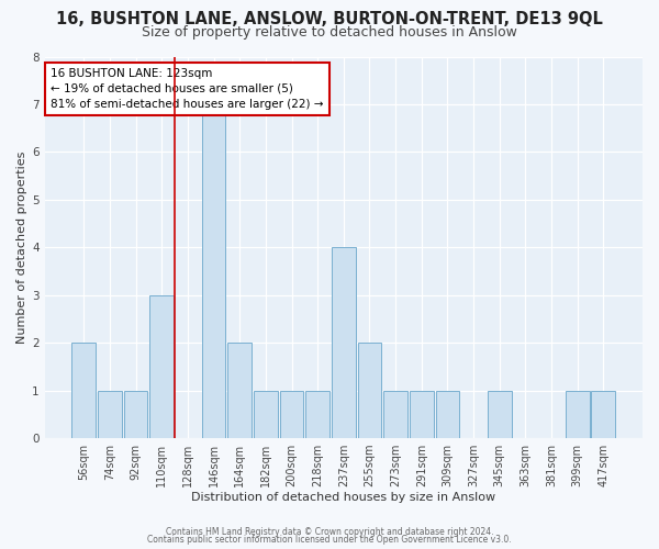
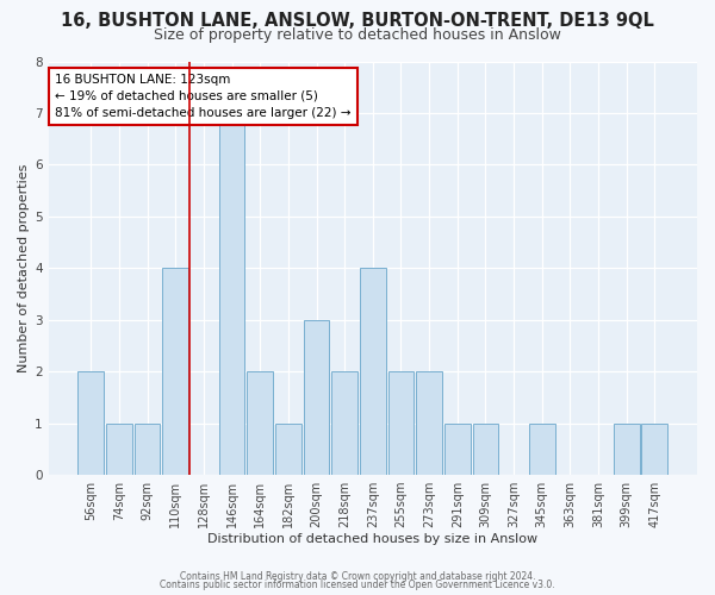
110sqm: 3 -> 4
200sqm: 1 -> 3
218sqm: 1 -> 2
273sqm: 1 -> 2
